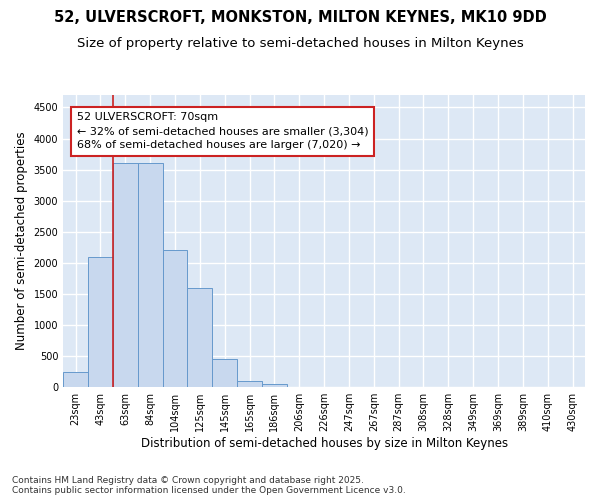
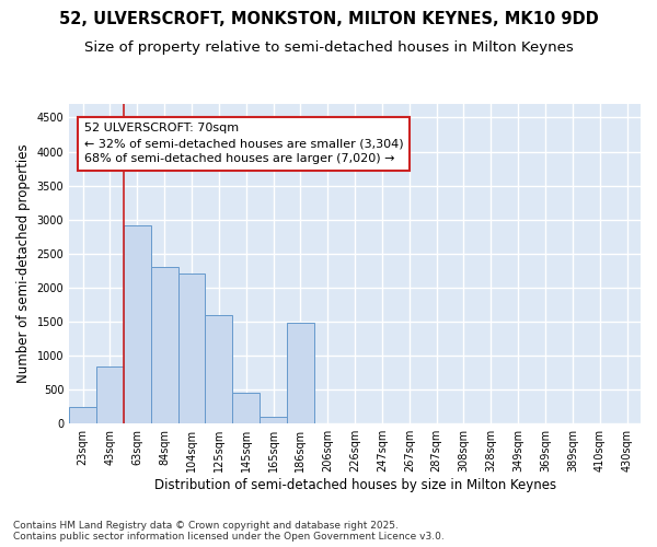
43sqm: 2100 -> 840
63sqm: 3600 -> 2920
84sqm: 3600 -> 2300
186sqm: 50 -> 1480
